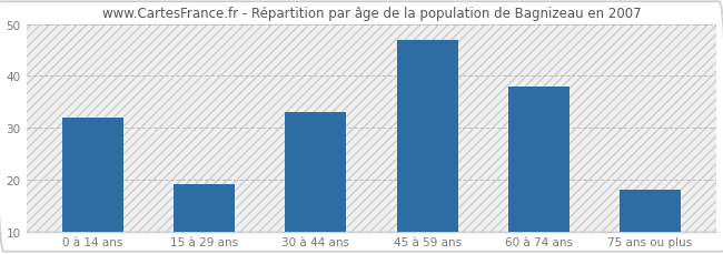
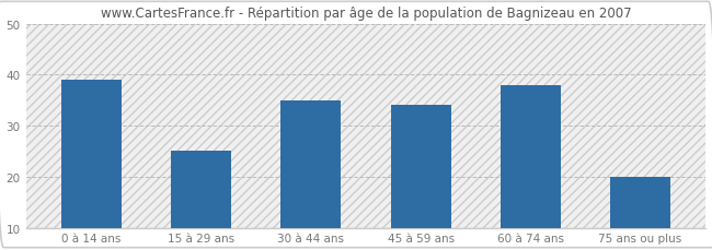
0 à 14 ans: 32 -> 39
15 à 29 ans: 19 -> 25
30 à 44 ans: 33 -> 35
45 à 59 ans: 47 -> 34
75 ans ou plus: 18 -> 20
